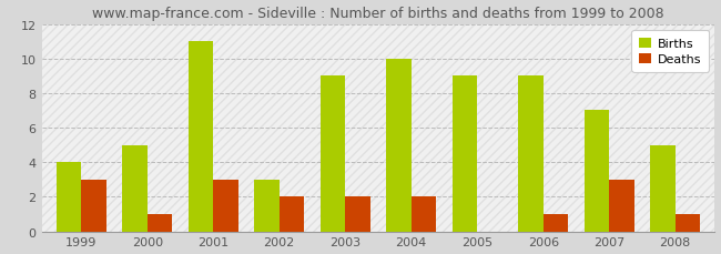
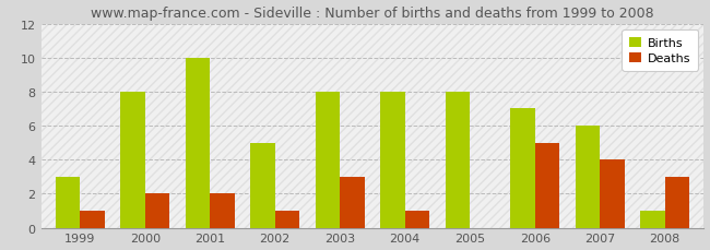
Births/1999: 4 -> 3
Deaths/1999: 3 -> 1
Births/2000: 5 -> 8
Deaths/2000: 1 -> 2
Births/2001: 11 -> 10
Deaths/2001: 3 -> 2
Births/2002: 3 -> 5
Deaths/2002: 2 -> 1
Births/2003: 9 -> 8
Deaths/2003: 2 -> 3
Births/2004: 10 -> 8
Deaths/2004: 2 -> 1
Births/2005: 9 -> 8
Births/2006: 9 -> 7
Deaths/2006: 1 -> 5
Births/2007: 7 -> 6
Deaths/2007: 3 -> 4
Births/2008: 5 -> 1
Deaths/2008: 1 -> 3
